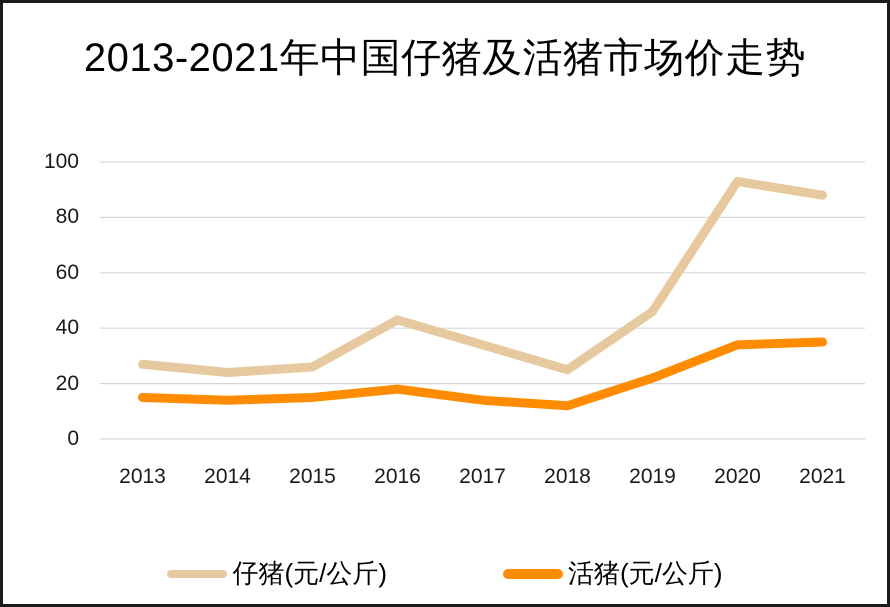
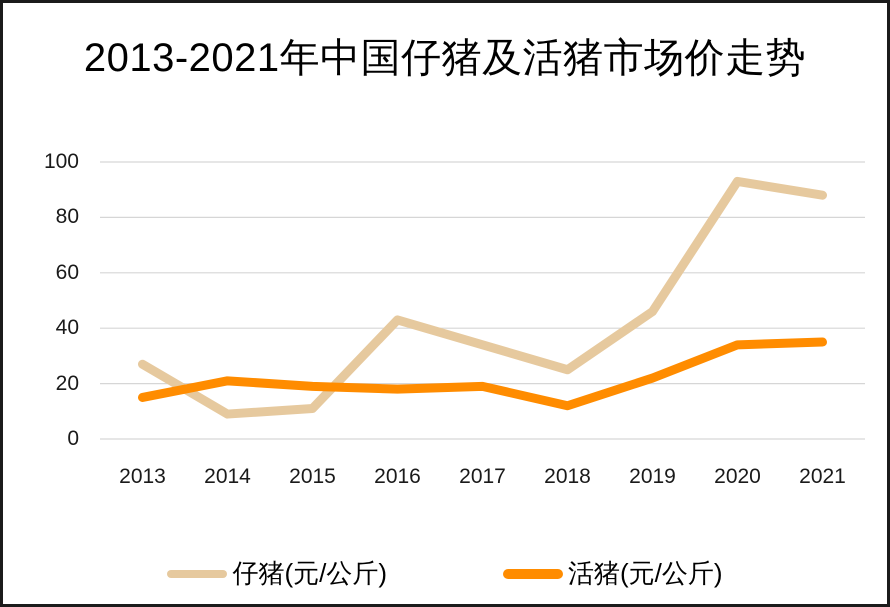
仔猪(元/公斤)/2014: 24 -> 9
活猪(元/公斤)/2014: 14 -> 21
仔猪(元/公斤)/2015: 26 -> 11
活猪(元/公斤)/2015: 15 -> 19
活猪(元/公斤)/2017: 14 -> 19
